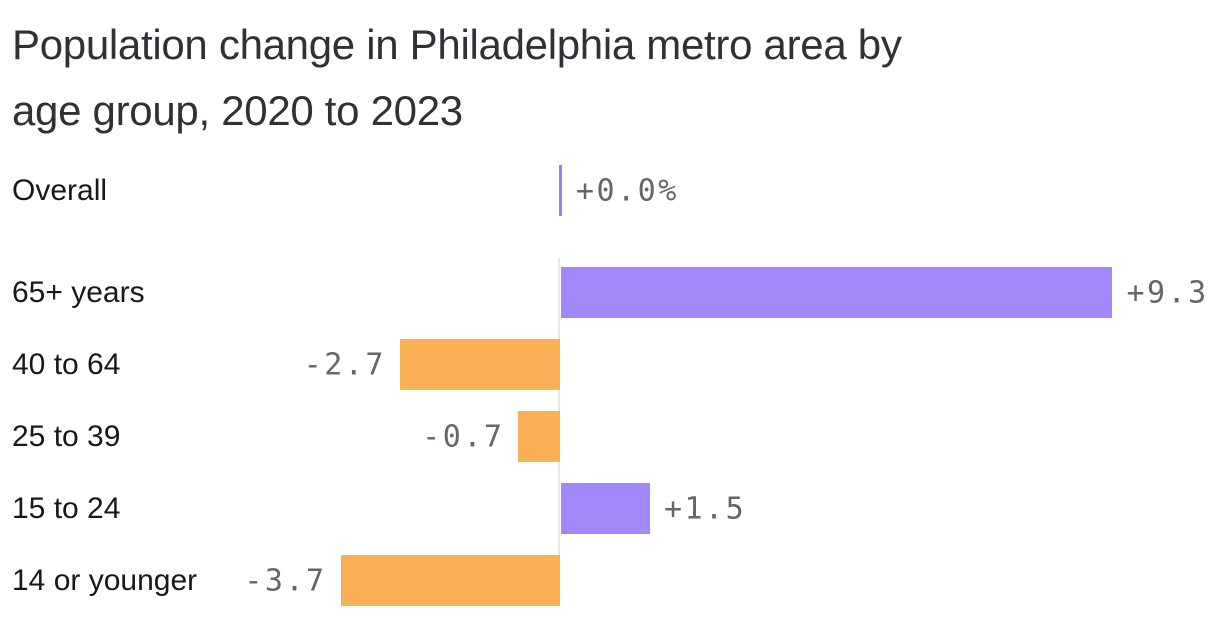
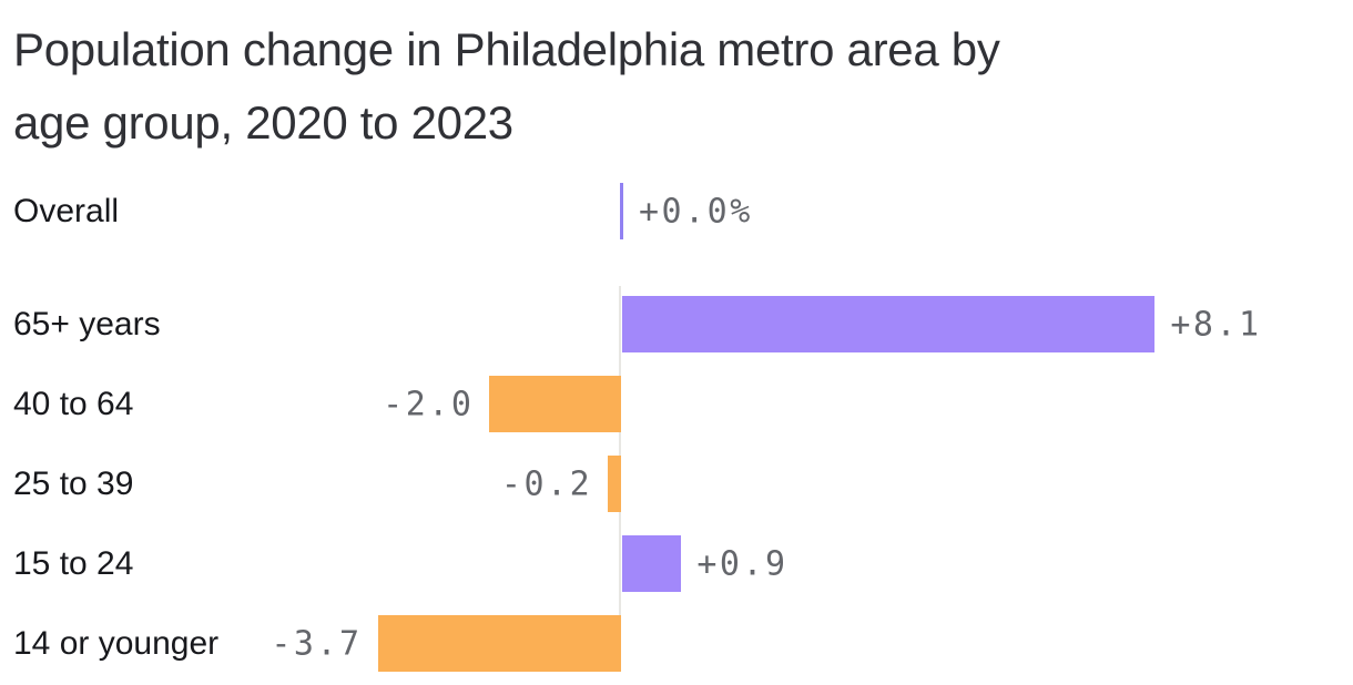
65+ years: +9.3 -> +8.1
40 to 64: -2.7 -> -2.0
25 to 39: -0.7 -> -0.2
15 to 24: +1.5 -> +0.9
